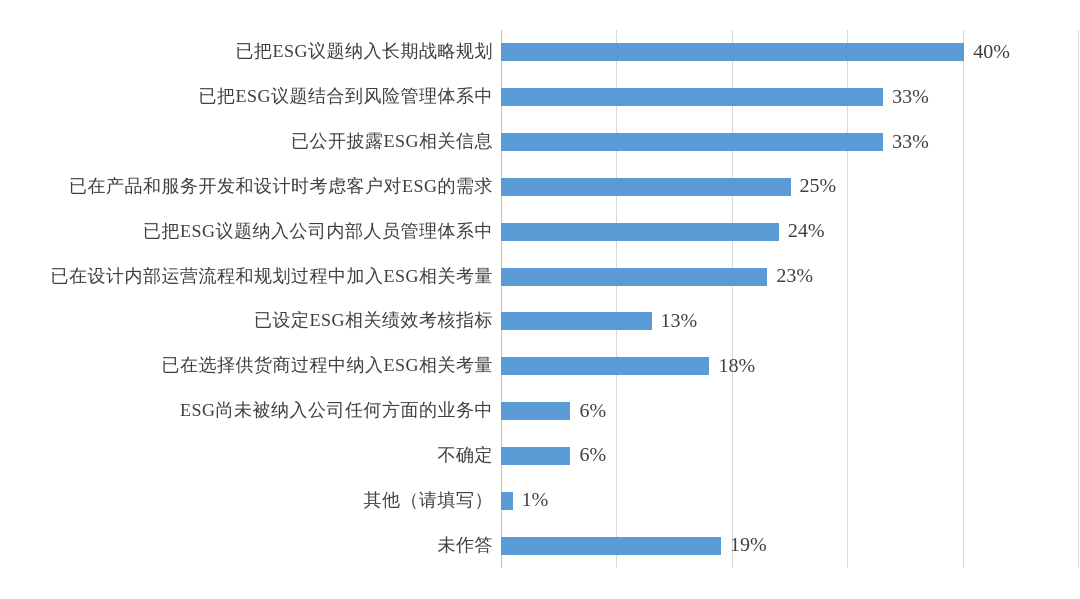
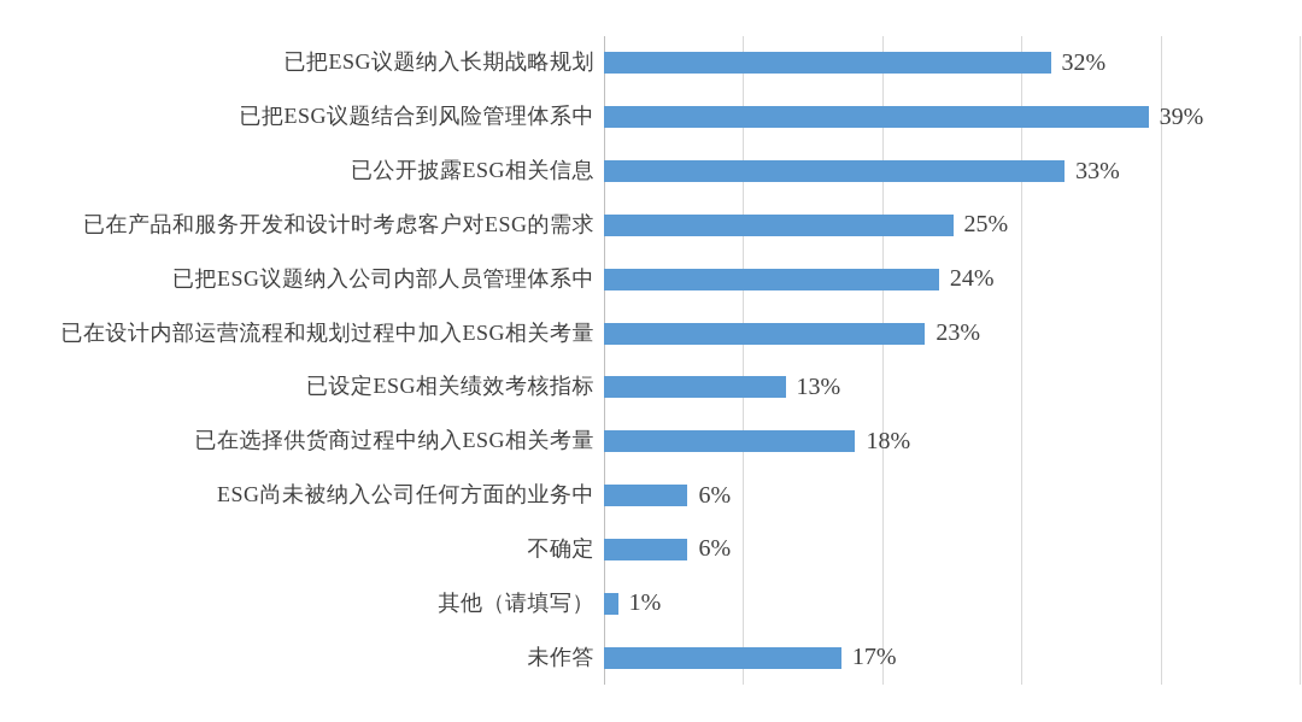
已把ESG议题纳入长期战略规划: 40% -> 32%
已把ESG议题结合到风险管理体系中: 33% -> 39%
未作答: 19% -> 17%
